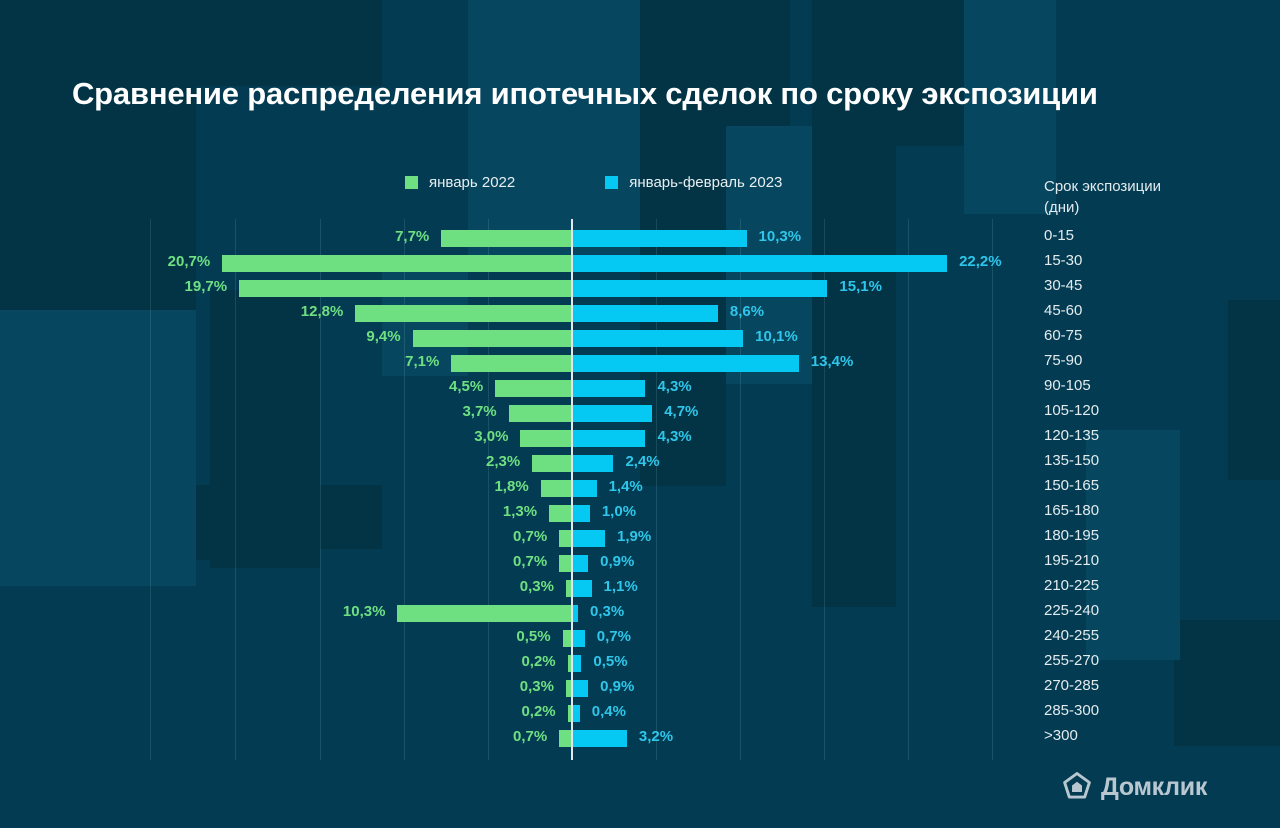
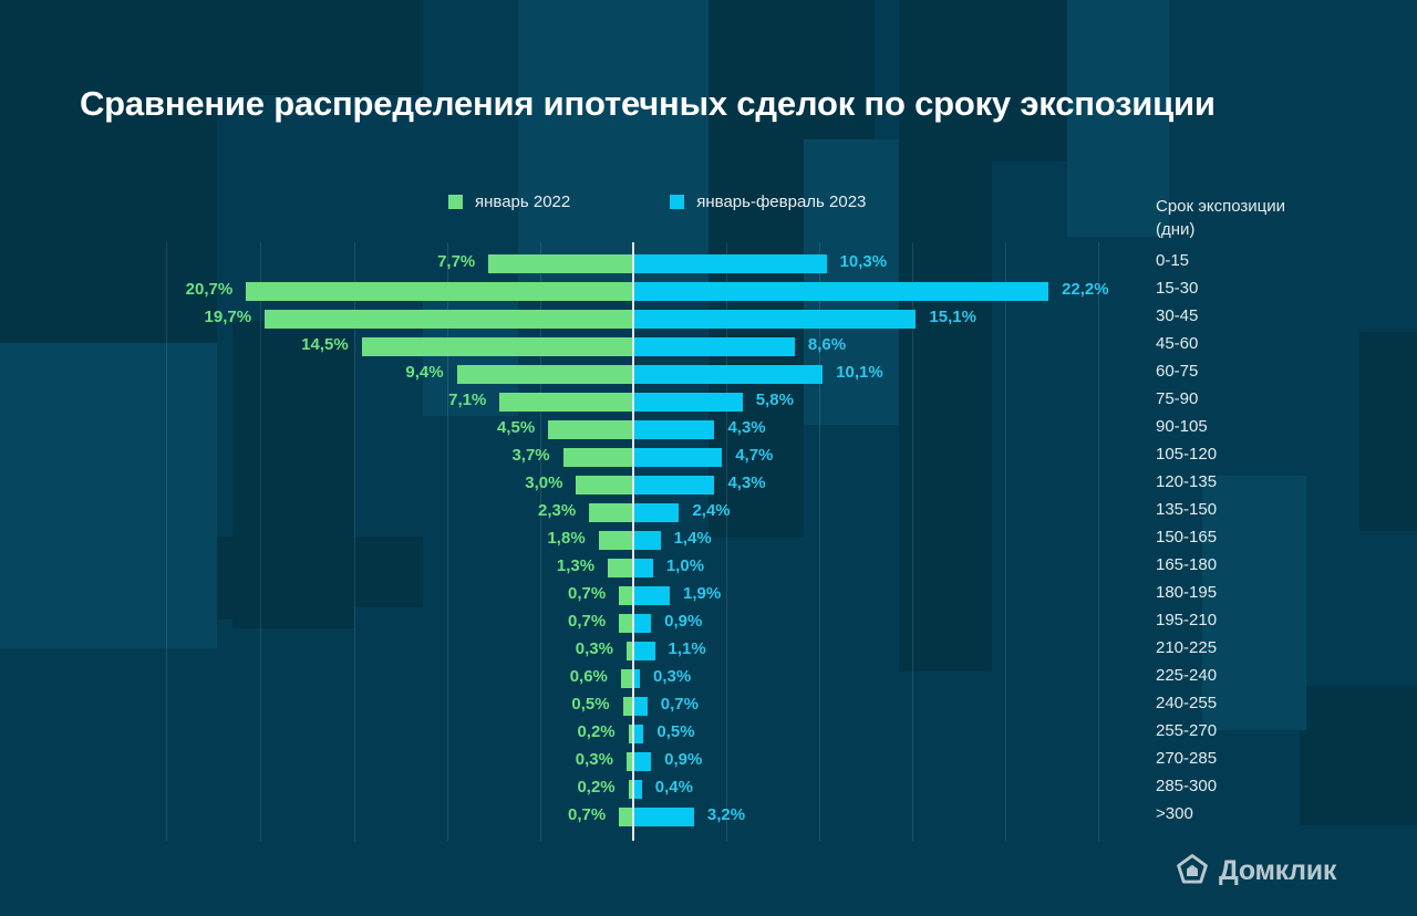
январь 2022/45-60: 12,8% -> 14,5%
январь-февраль 2023/75-90: 13,4% -> 5,8%
январь 2022/225-240: 10,3% -> 0,6%
